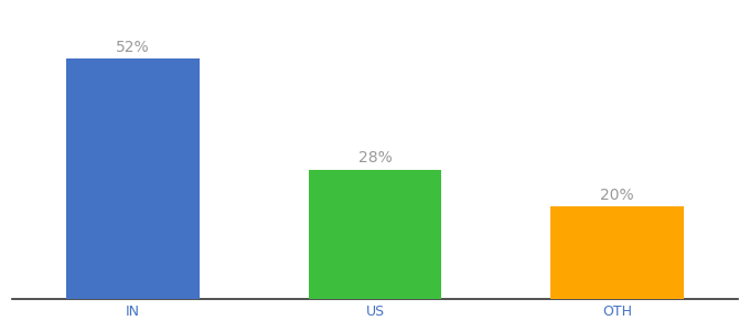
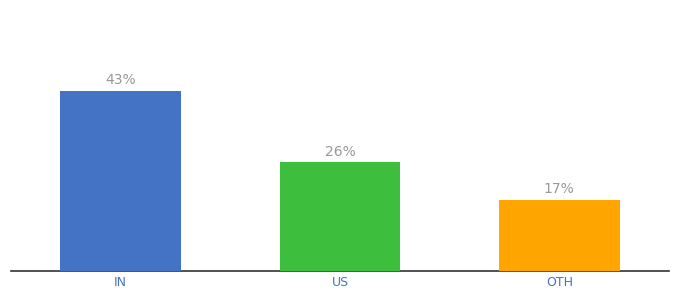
IN: 52% -> 43%
US: 28% -> 26%
OTH: 20% -> 17%
